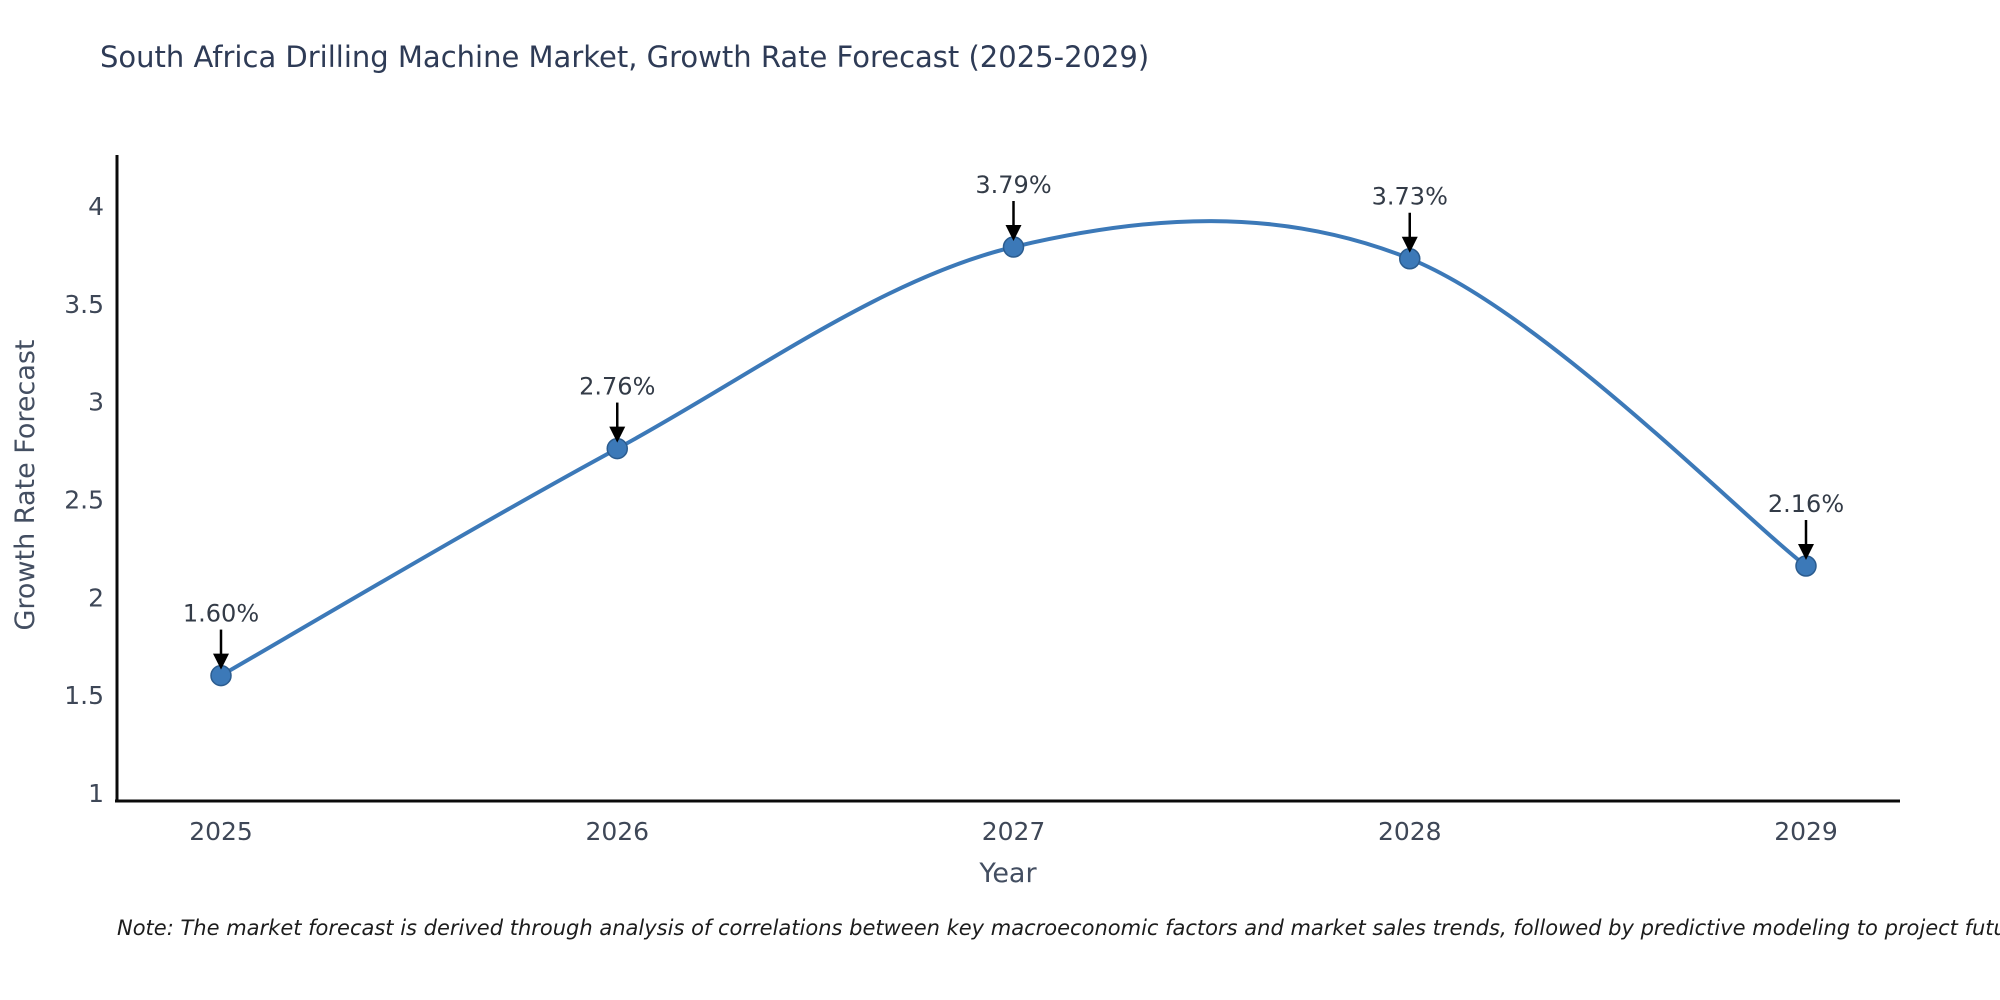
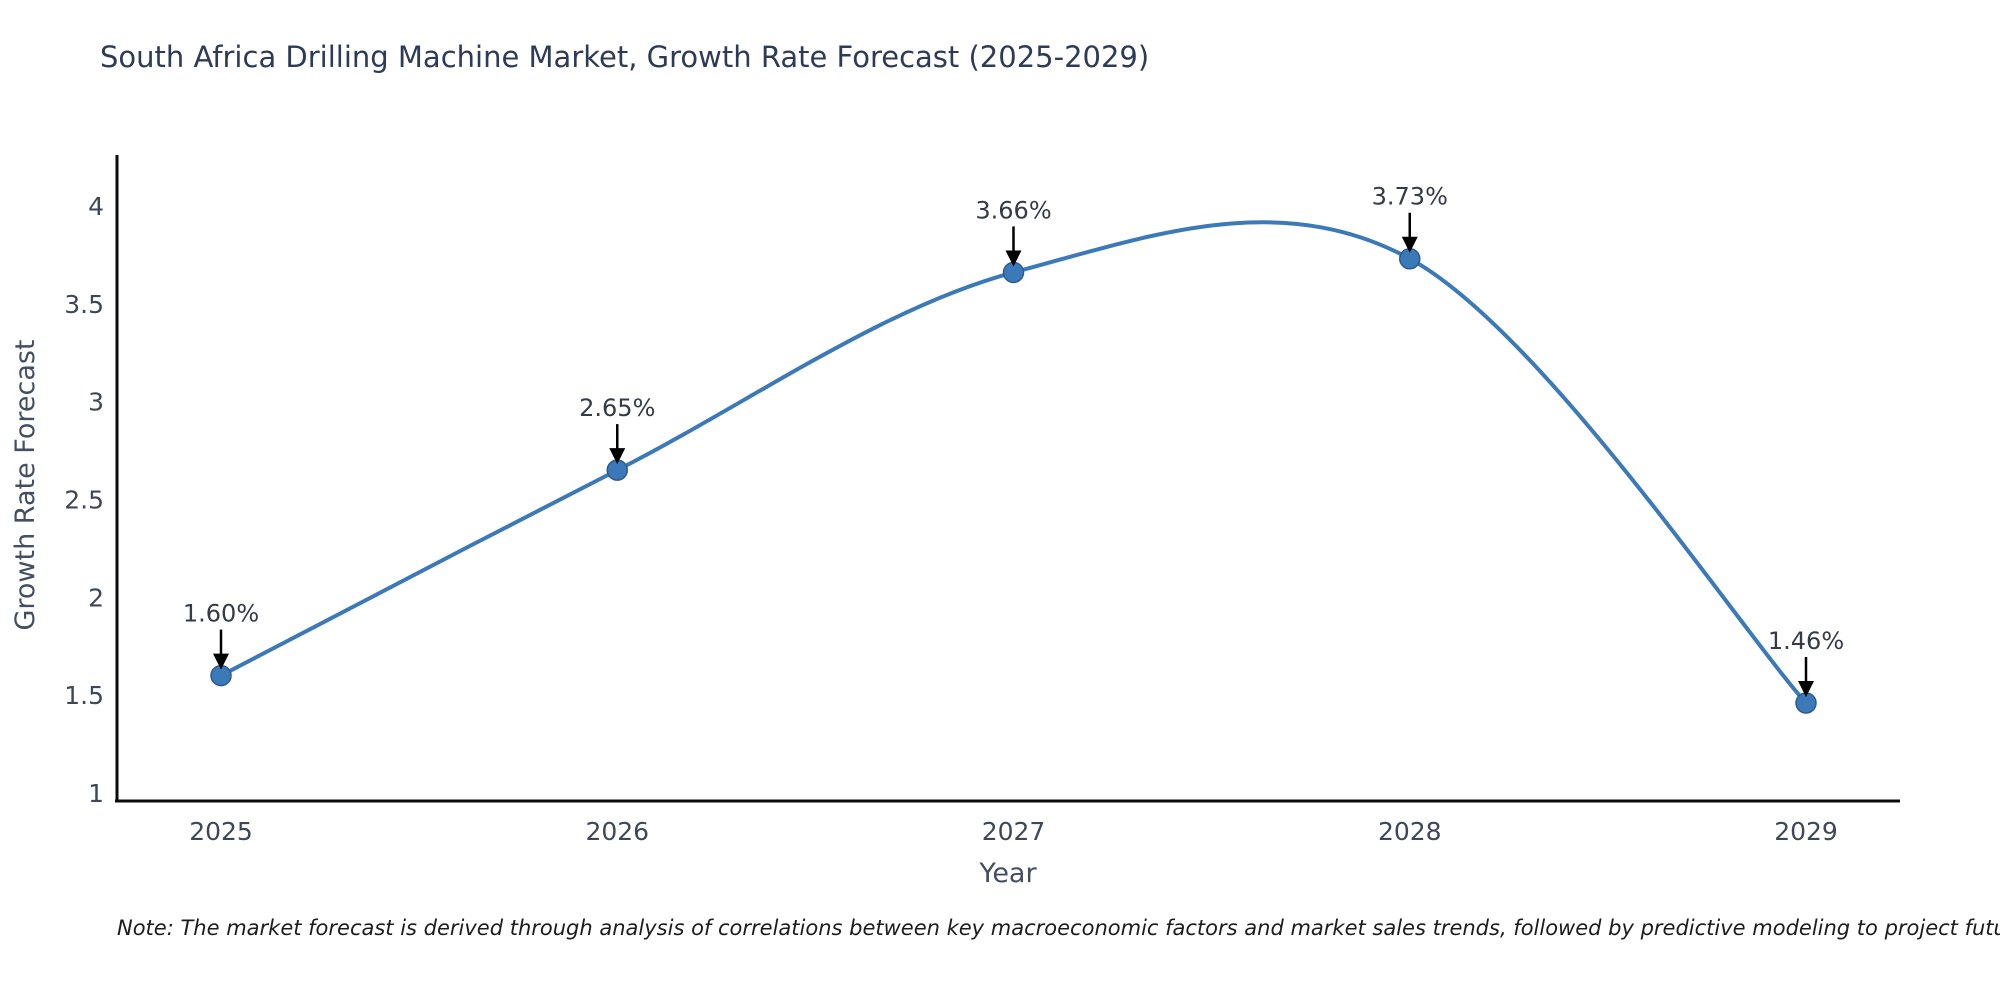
2026: 2.76% -> 2.65%
2027: 3.79% -> 3.66%
2029: 2.16% -> 1.46%
